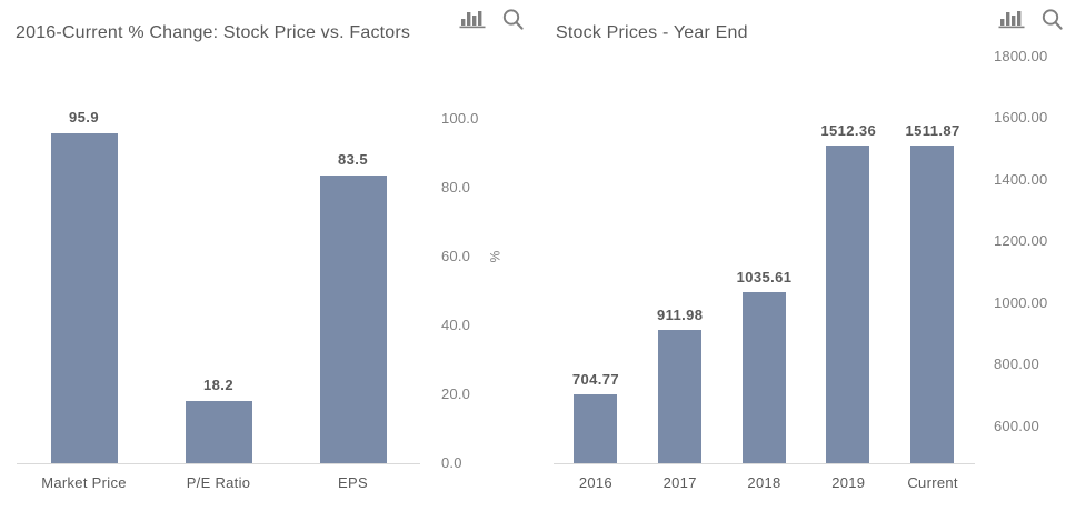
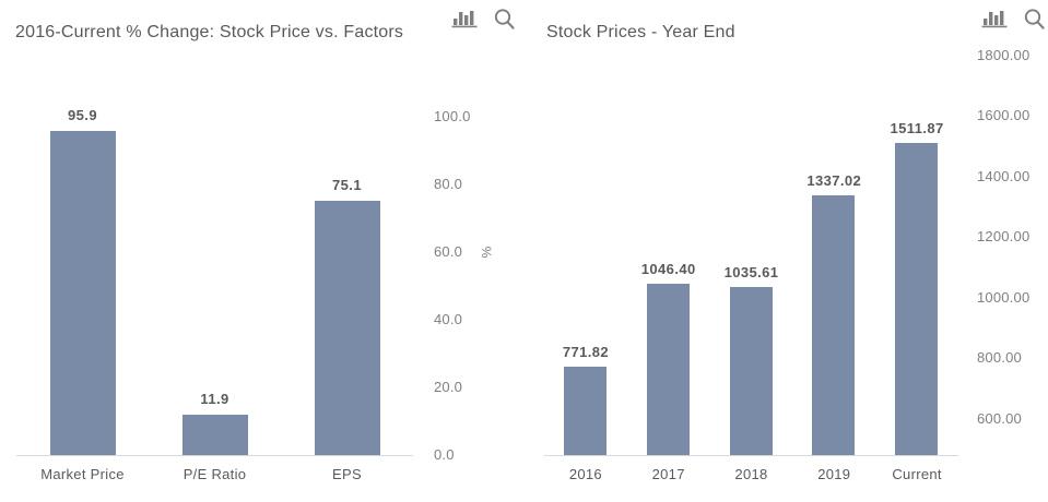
2016-Current % Change: Stock Price vs. Factors/P/E Ratio: 18.2 -> 11.9
2016-Current % Change: Stock Price vs. Factors/EPS: 83.5 -> 75.1
Stock Prices - Year End/2016: 704.77 -> 771.82
Stock Prices - Year End/2017: 911.98 -> 1046.40
Stock Prices - Year End/2019: 1512.36 -> 1337.02
